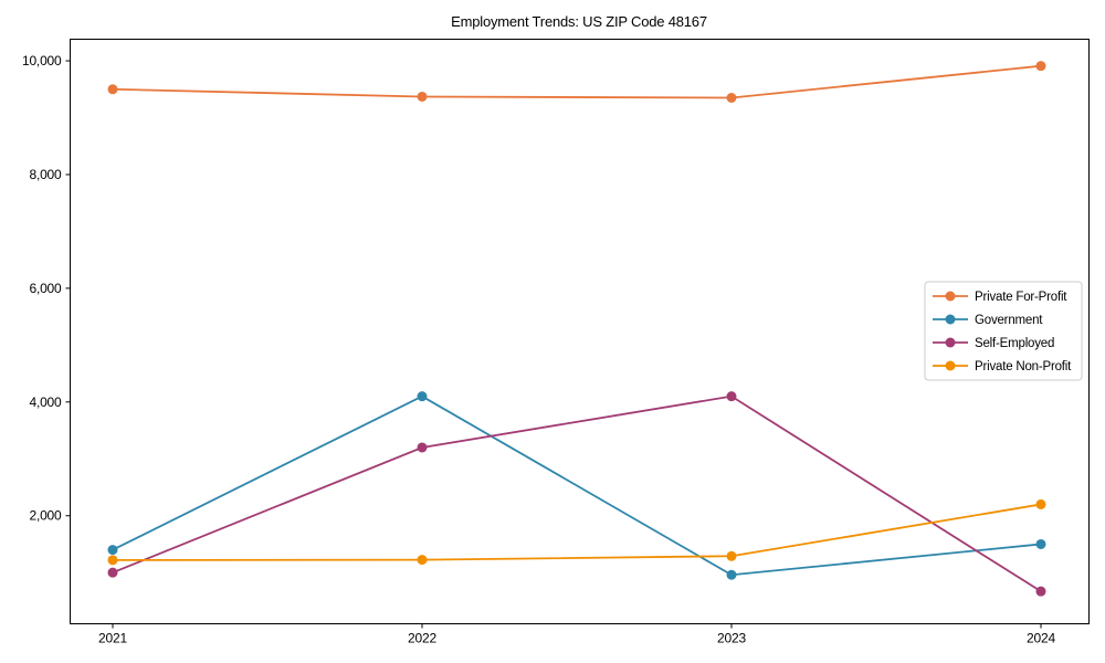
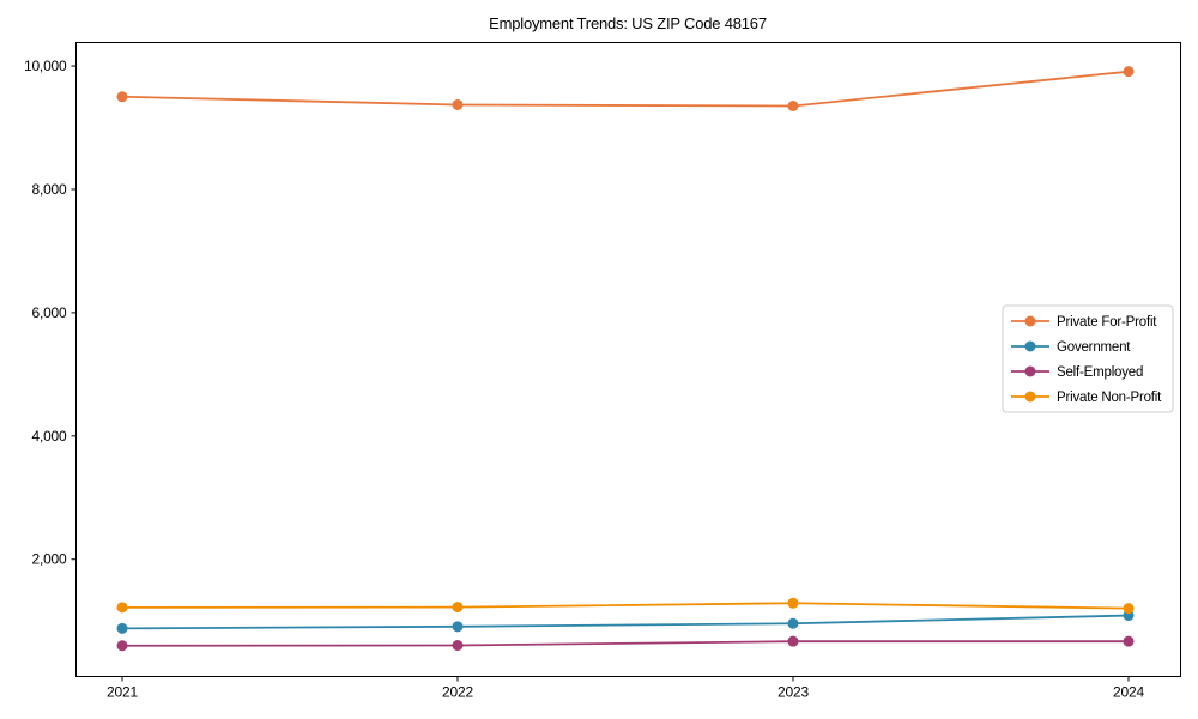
Government/2021: 1400 -> 900
Self-Employed/2021: 1000 -> 600
Government/2022: 4100 -> 900
Self-Employed/2022: 3200 -> 600
Self-Employed/2023: 4100 -> 700
Government/2024: 1500 -> 1100
Private Non-Profit/2024: 2200 -> 1200
